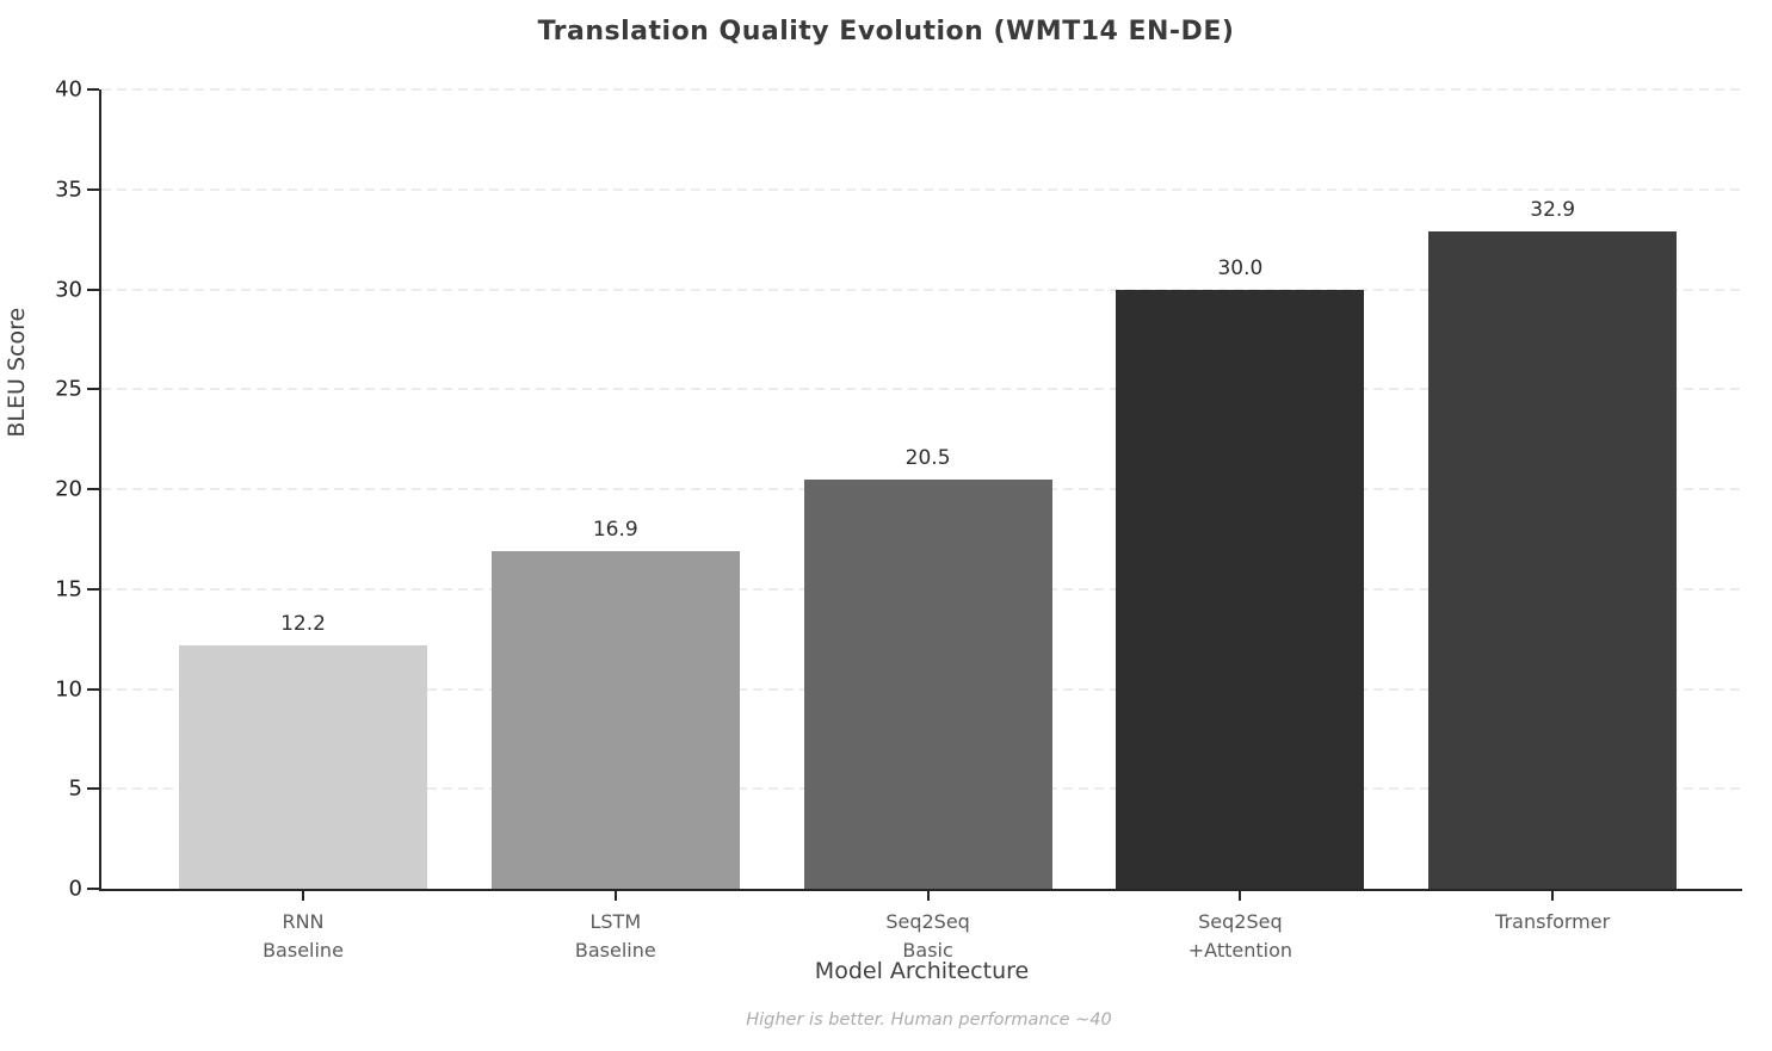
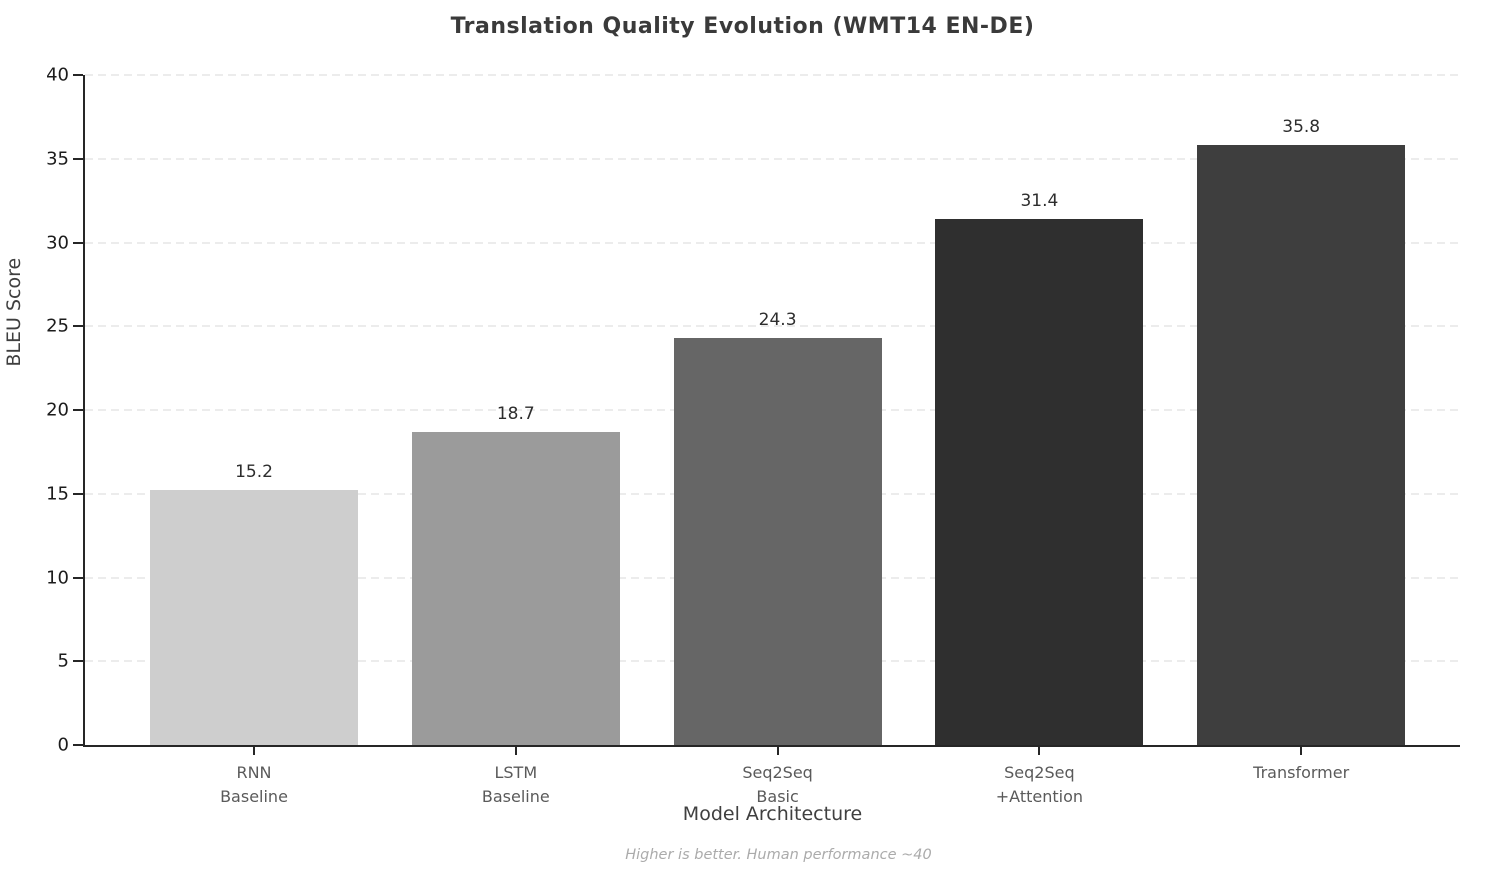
RNN Baseline: 12.2 -> 15.2
LSTM Baseline: 16.9 -> 18.7
Seq2Seq Basic: 20.5 -> 24.3
Seq2Seq +Attention: 30.0 -> 31.4
Transformer: 32.9 -> 35.8
